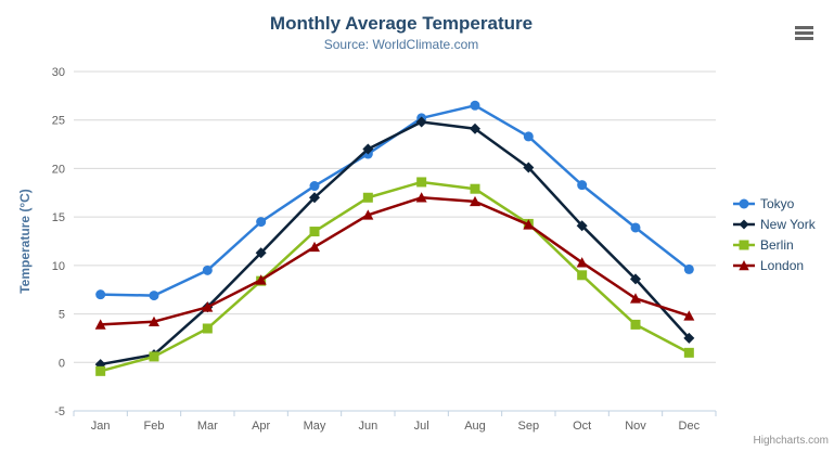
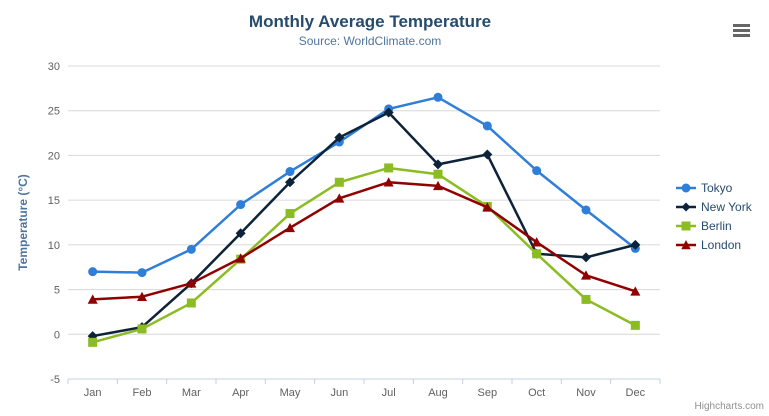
New York/Aug: 24 -> 19
New York/Oct: 14 -> 9
New York/Dec: 2 -> 10
